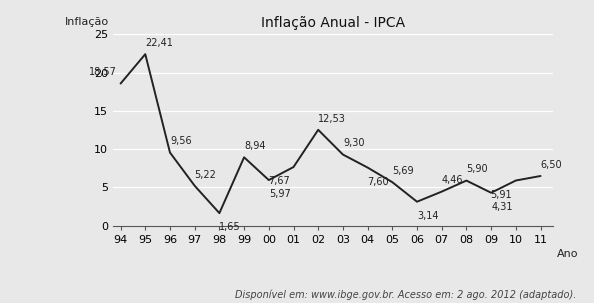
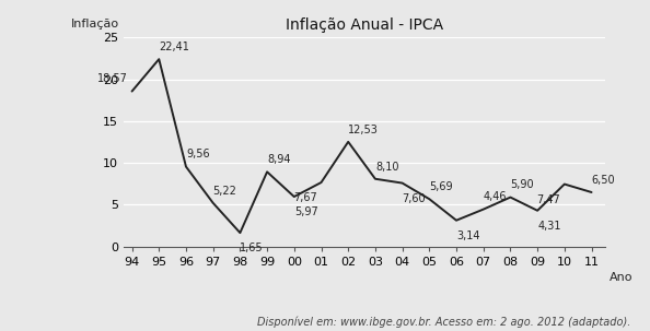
03: 9,30 -> 8,10
10: 5,91 -> 7,47
